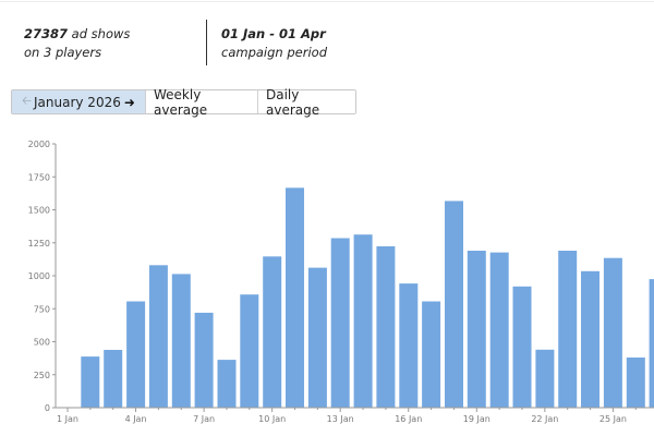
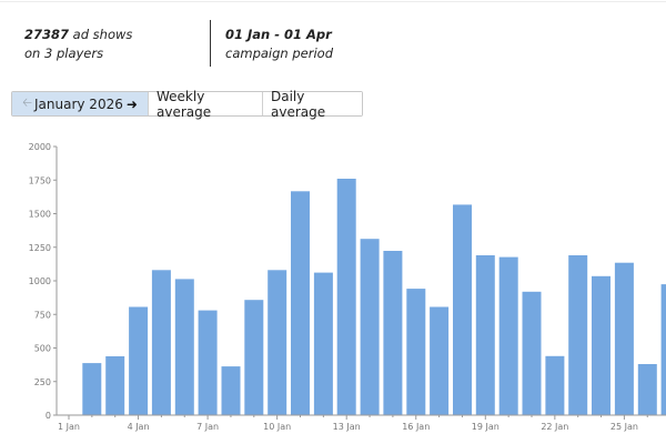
7 Jan: 720 -> 780
10 Jan: 1150 -> 1080
13 Jan: 1280 -> 1760
